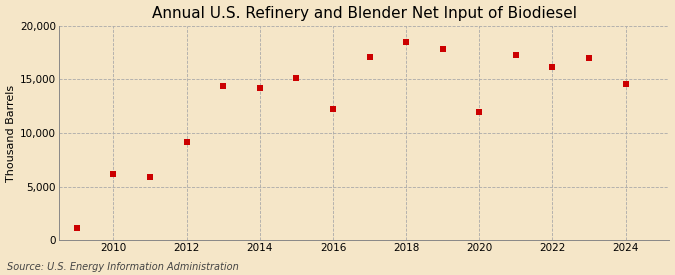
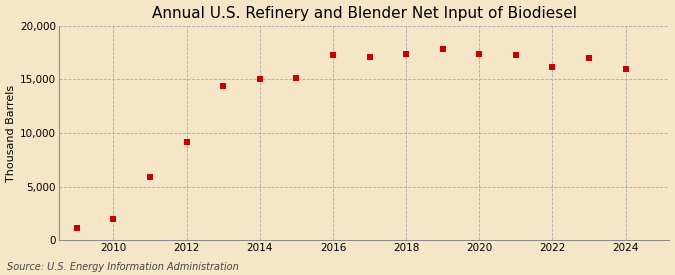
2010: 6,200 -> 2,000
2014: 14,200 -> 15,000
2016: 12,200 -> 17,300
2018: 18,500 -> 17,400
2020: 12,000 -> 17,400
2024: 14,600 -> 16,000
